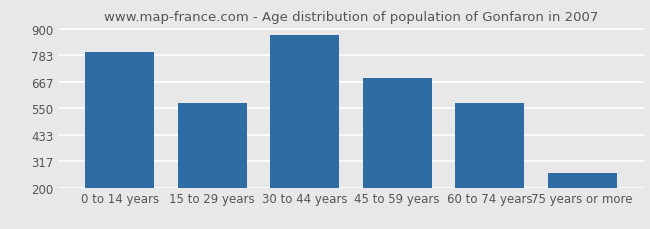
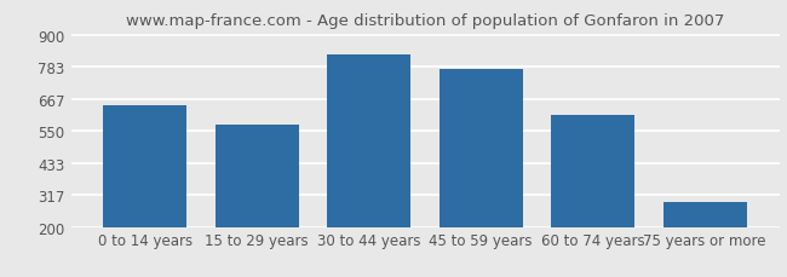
0 to 14 years: 800 -> 645
30 to 44 years: 875 -> 830
45 to 59 years: 683 -> 775
60 to 74 years: 575 -> 610
75 years or more: 265 -> 290
